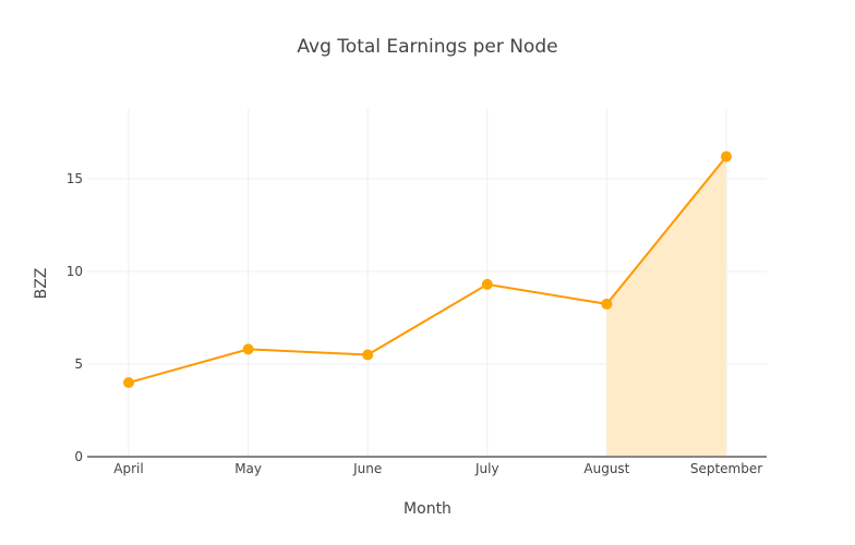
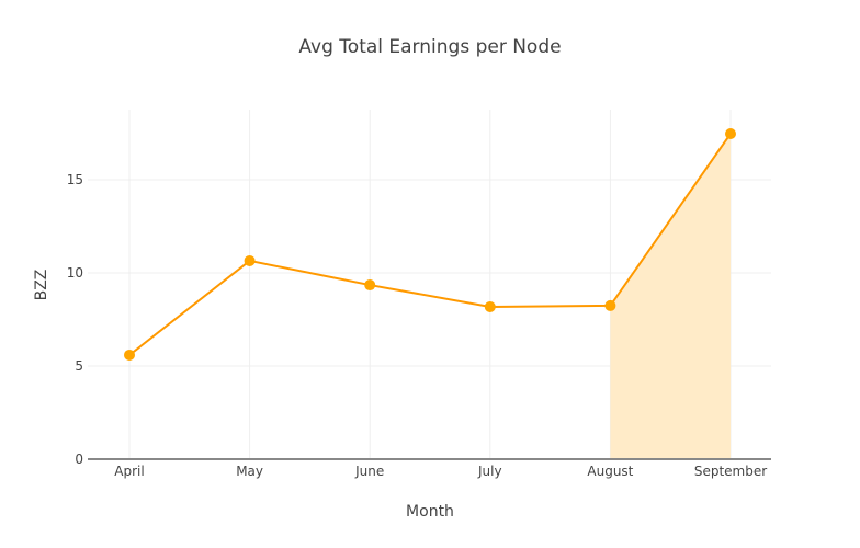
April: 4.0 -> 5.6
May: 5.8 -> 10.7
June: 5.5 -> 9.3
July: 9.3 -> 8.2
September: 16.2 -> 17.5
